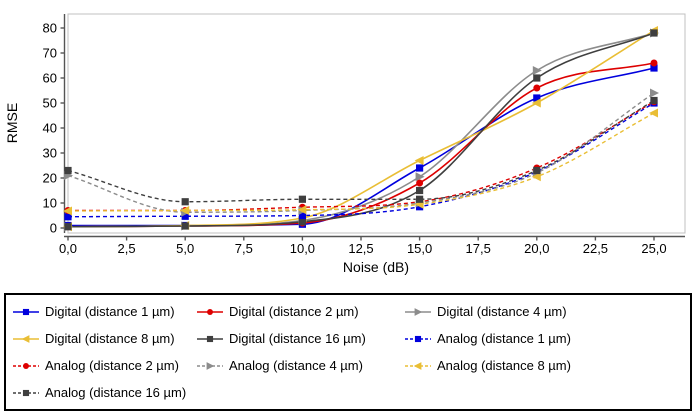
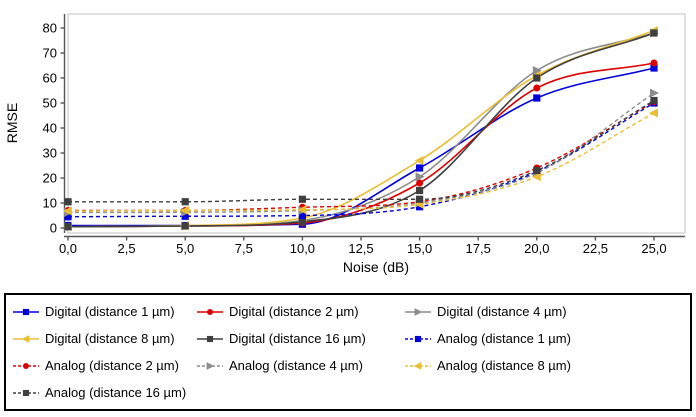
Analog (distance 4 µm)/0: 21 -> 6
Analog (distance 16 µm)/0: 23 -> 10
Digital (distance 8 µm)/20: 50 -> 61
